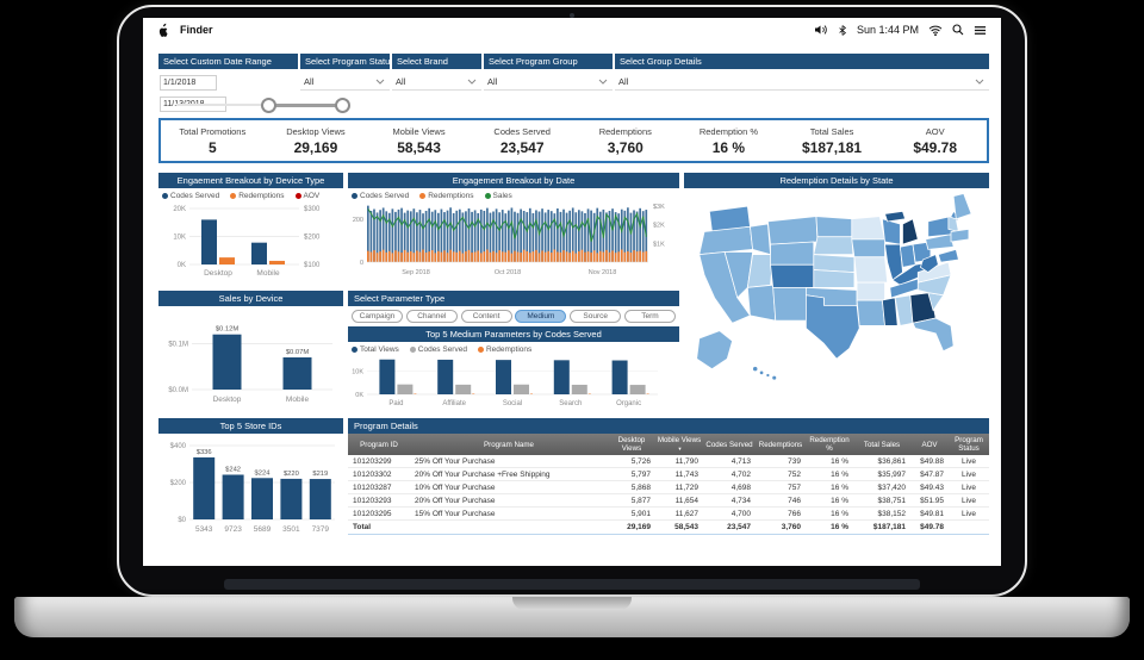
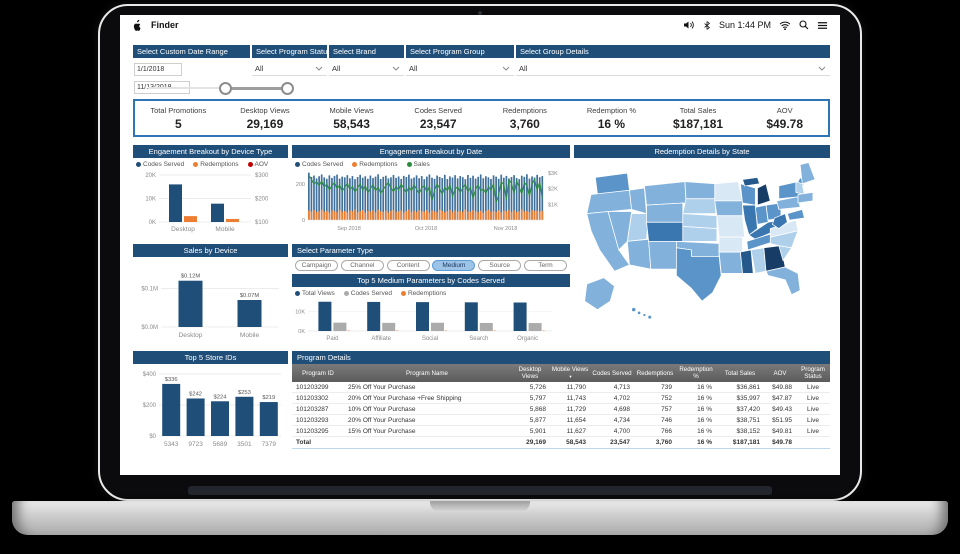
Top 5 Store IDs/3501: $220 -> $253
